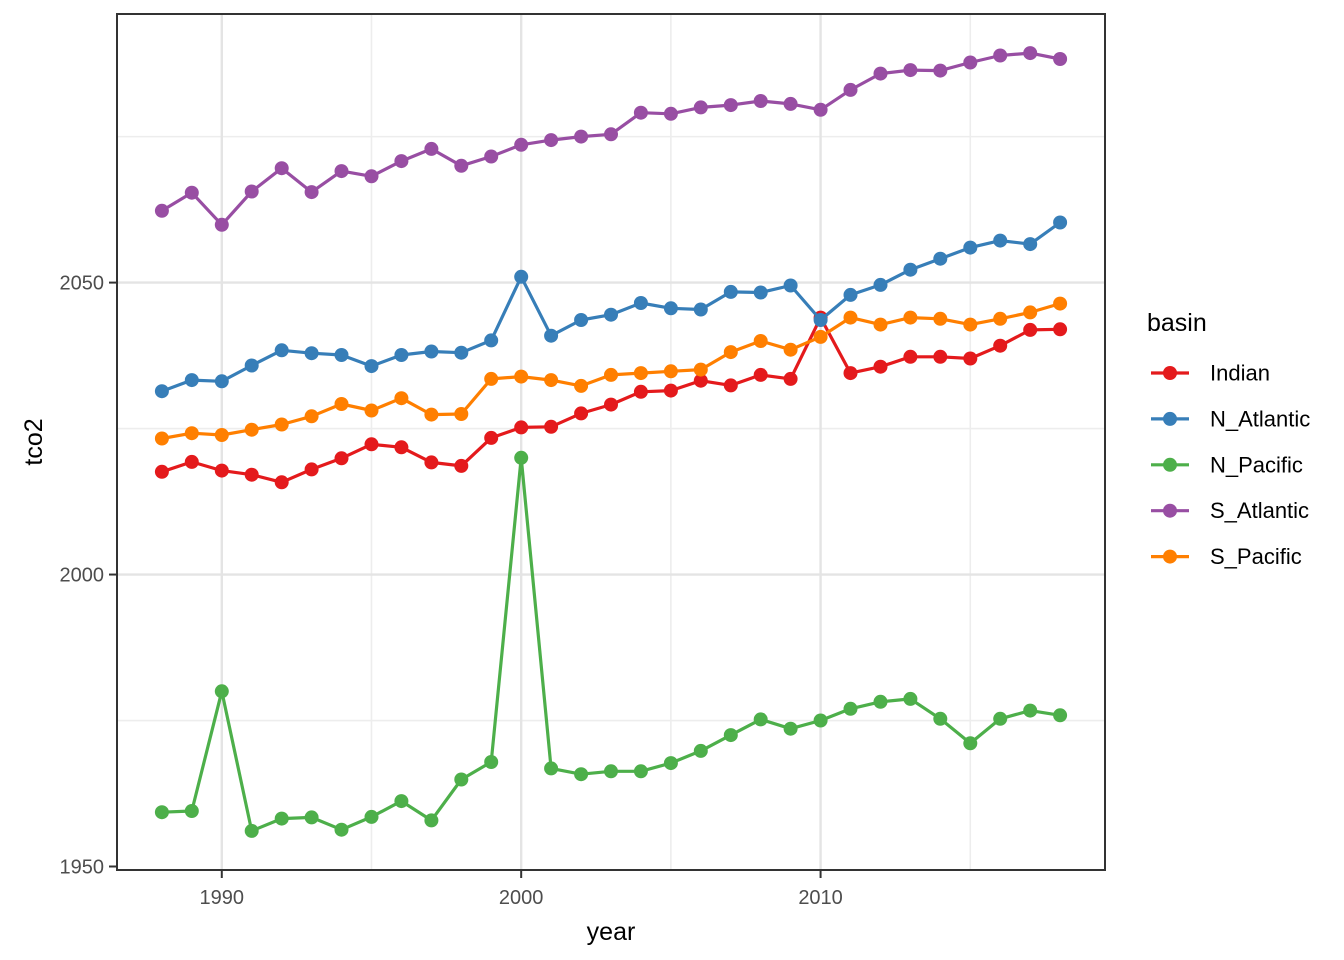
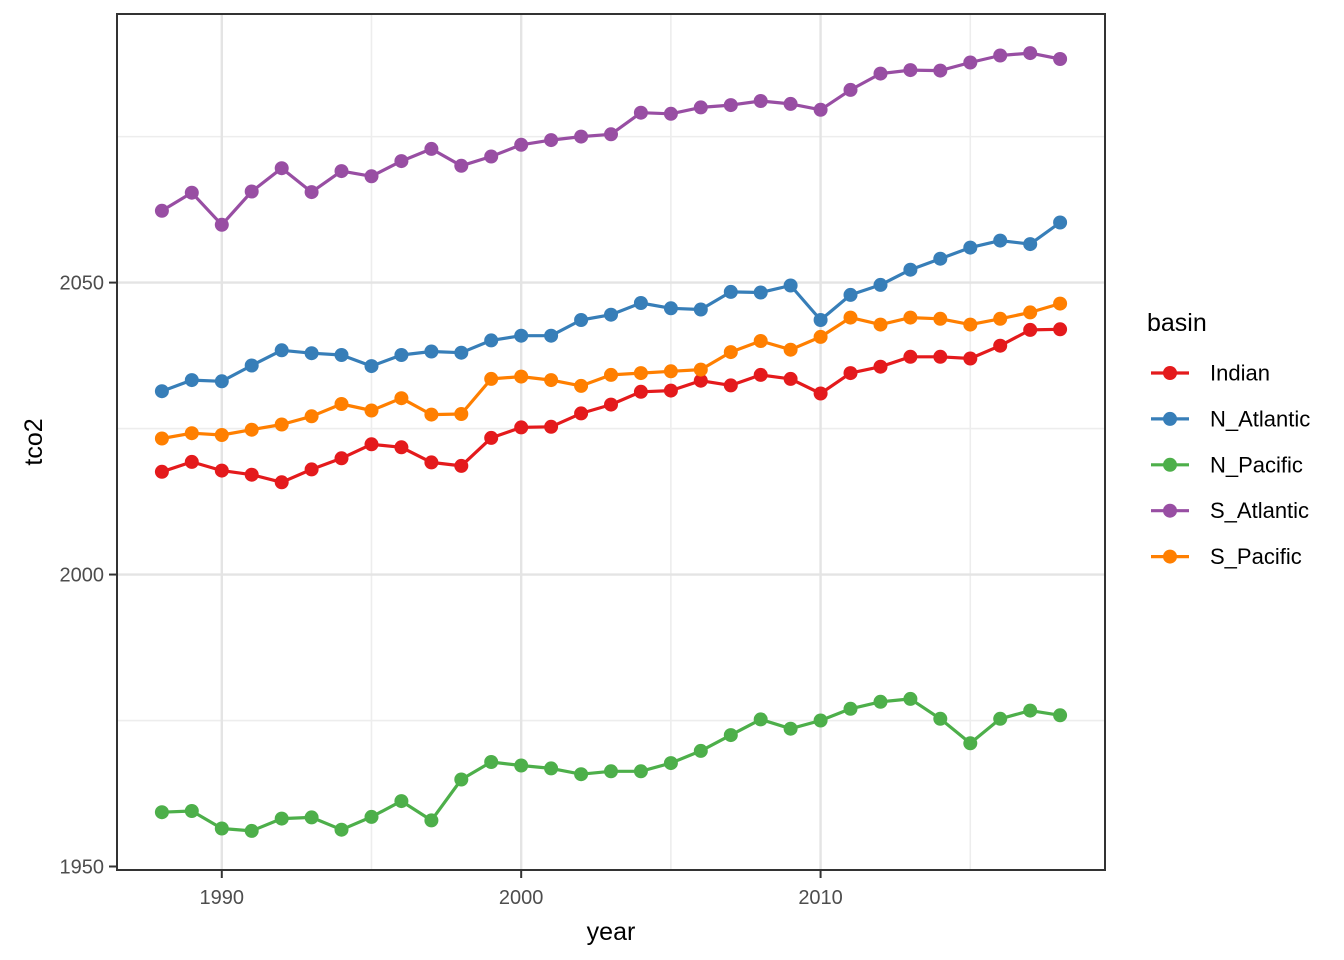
N_Pacific/1990: 1980 -> 1956
N_Atlantic/2000: 2051 -> 2041
N_Pacific/2000: 2020 -> 1967
Indian/2010: 2044 -> 2031
